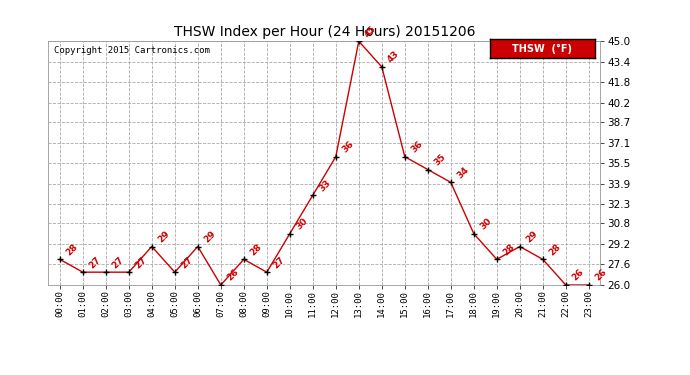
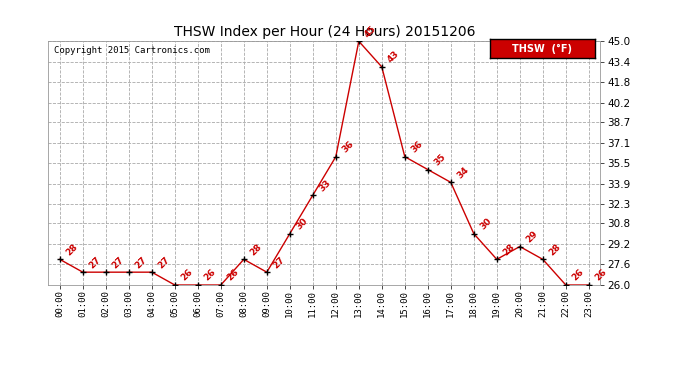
04:00: 29 -> 27
05:00: 27 -> 26
06:00: 29 -> 26
